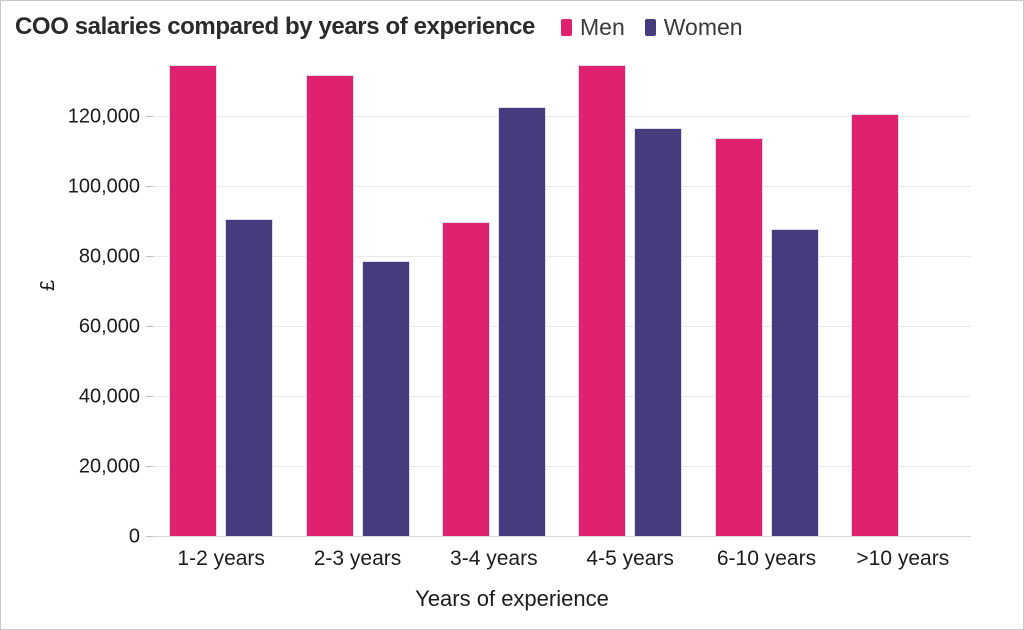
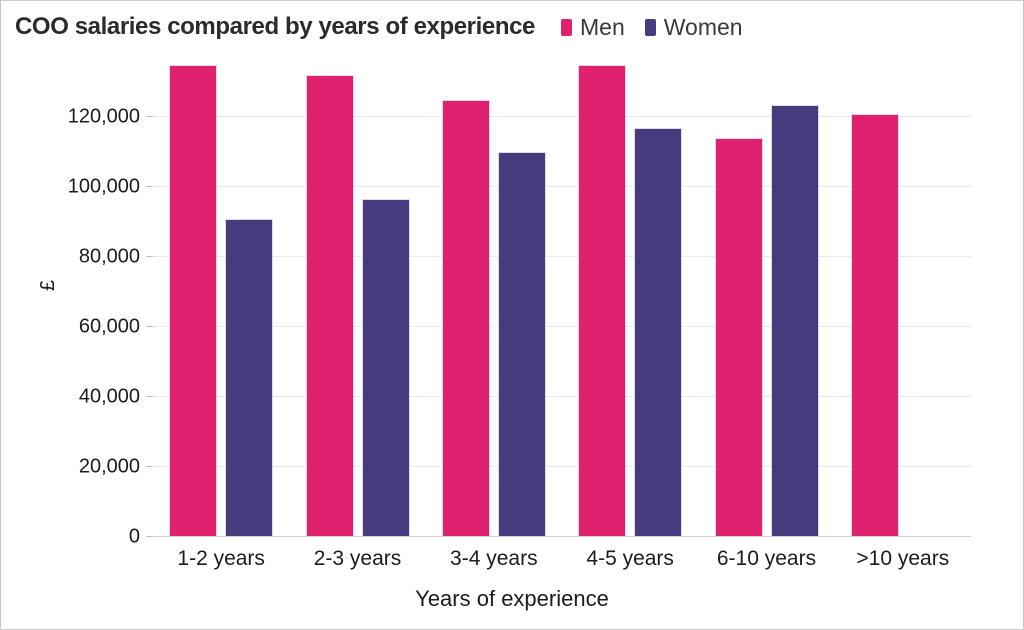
Women/2-3 years: 79000 -> 96000
Men/3-4 years: 90000 -> 125000
Women/3-4 years: 123000 -> 110000
Women/6-10 years: 88000 -> 124000
